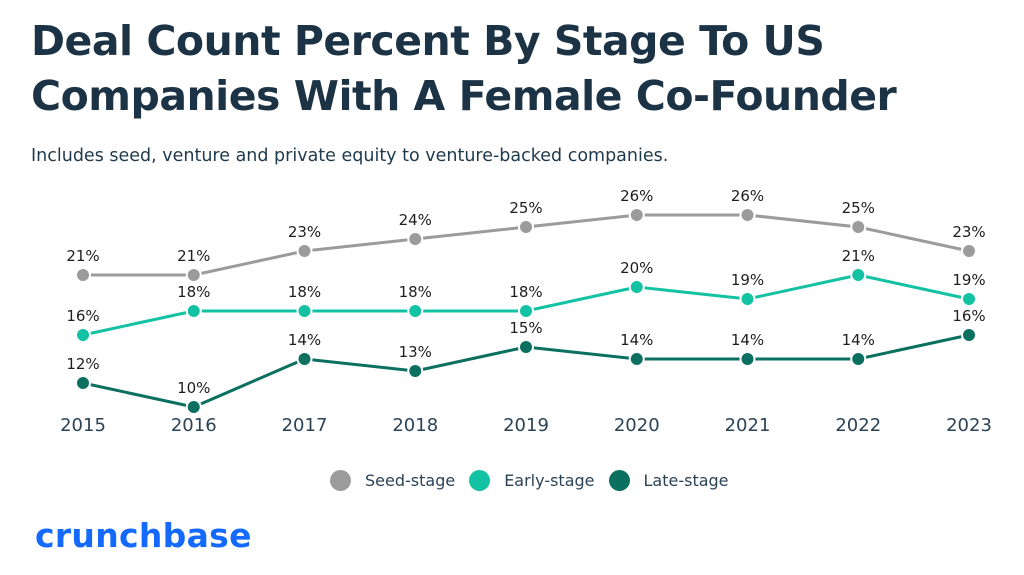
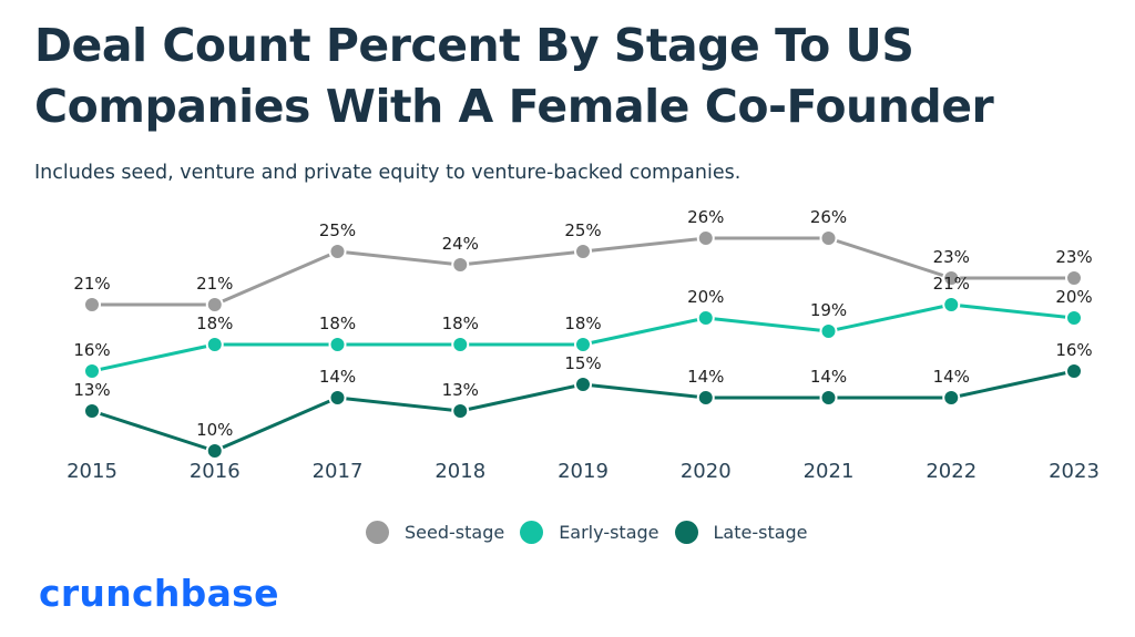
Late-stage/2015: 12% -> 13%
Seed-stage/2017: 23% -> 25%
Seed-stage/2022: 25% -> 23%
Early-stage/2023: 19% -> 20%
